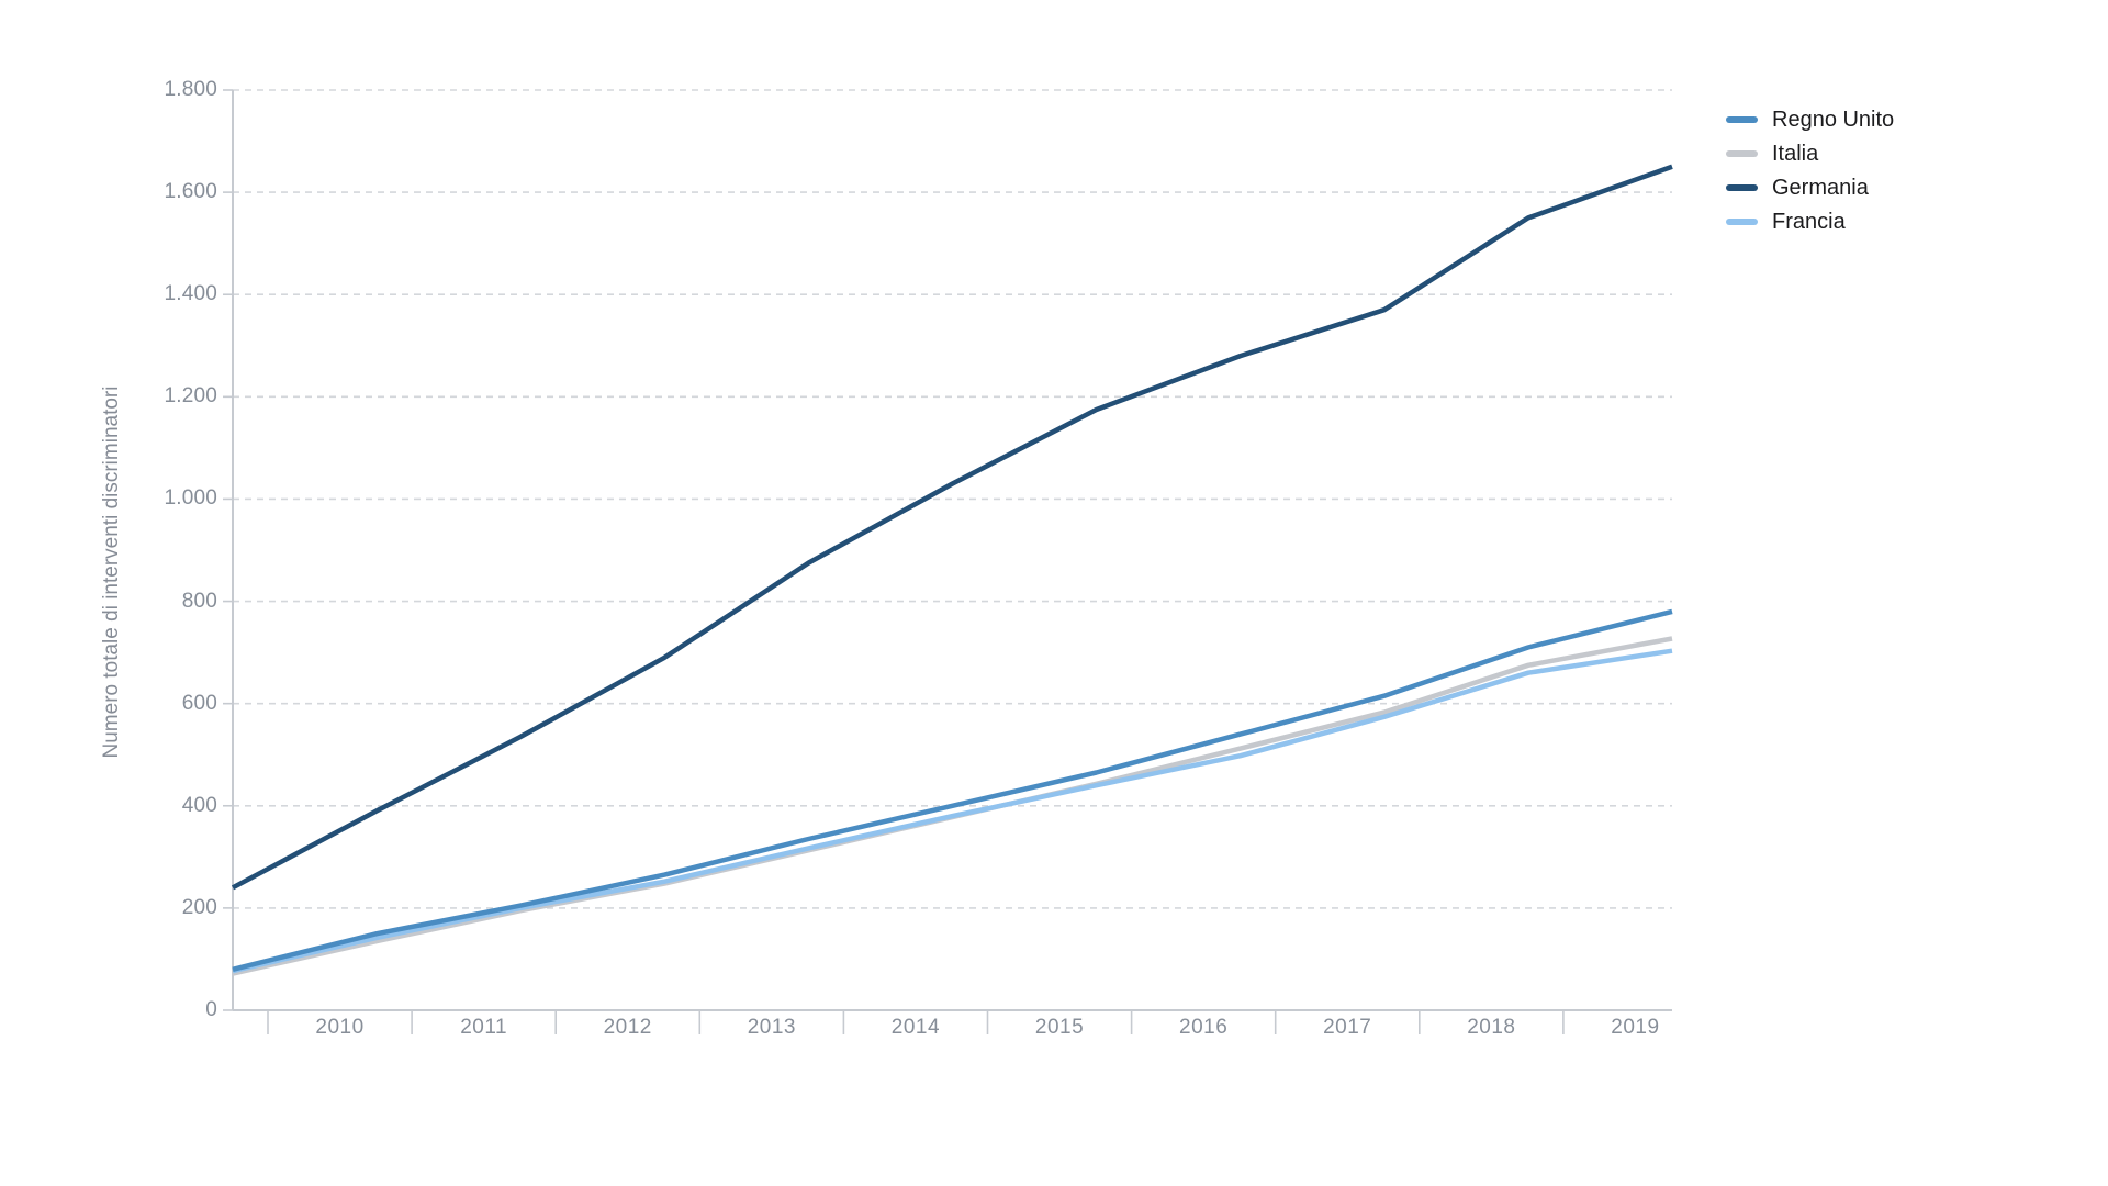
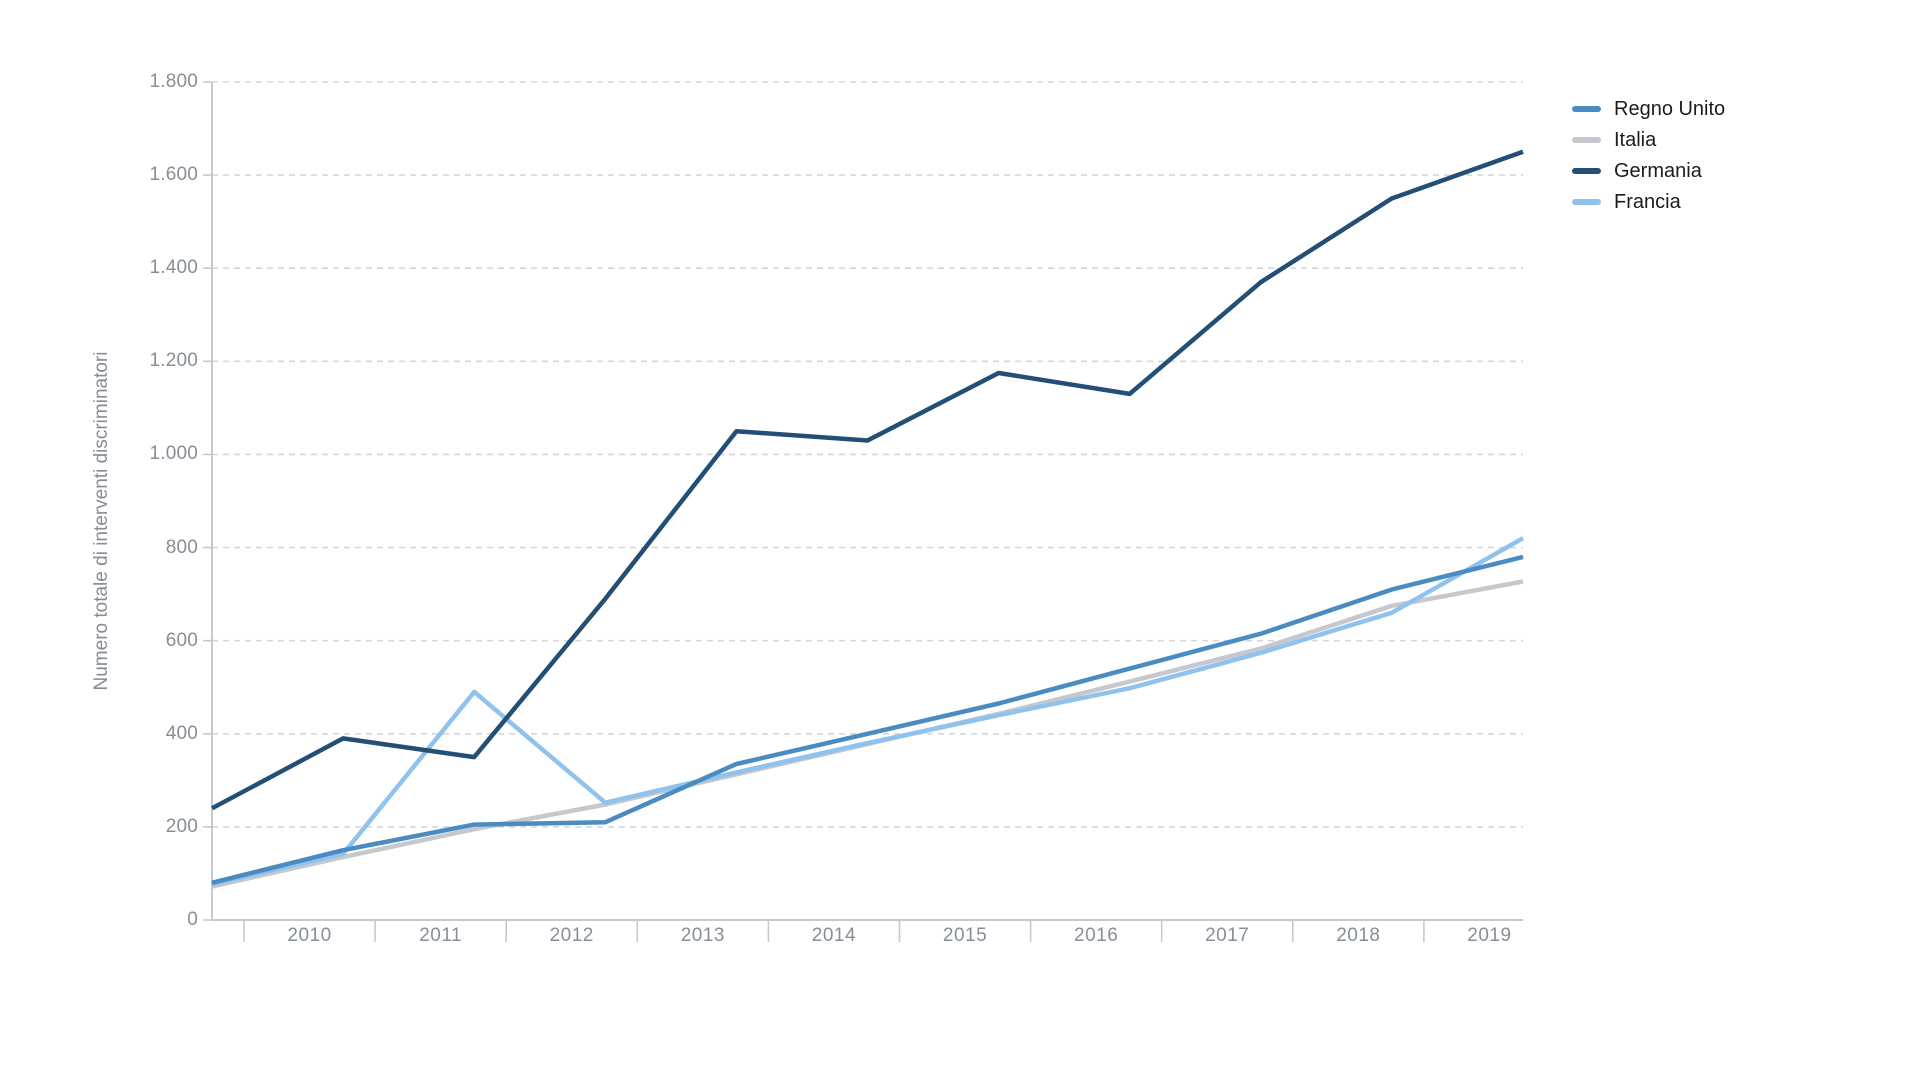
Germania/2011: 540 -> 350
Francia/2011: 200 -> 490
Regno Unito/2012: 260 -> 210
Germania/2013: 880 -> 1050
Germania/2016: 1280 -> 1130
Francia/2019: 700 -> 820
